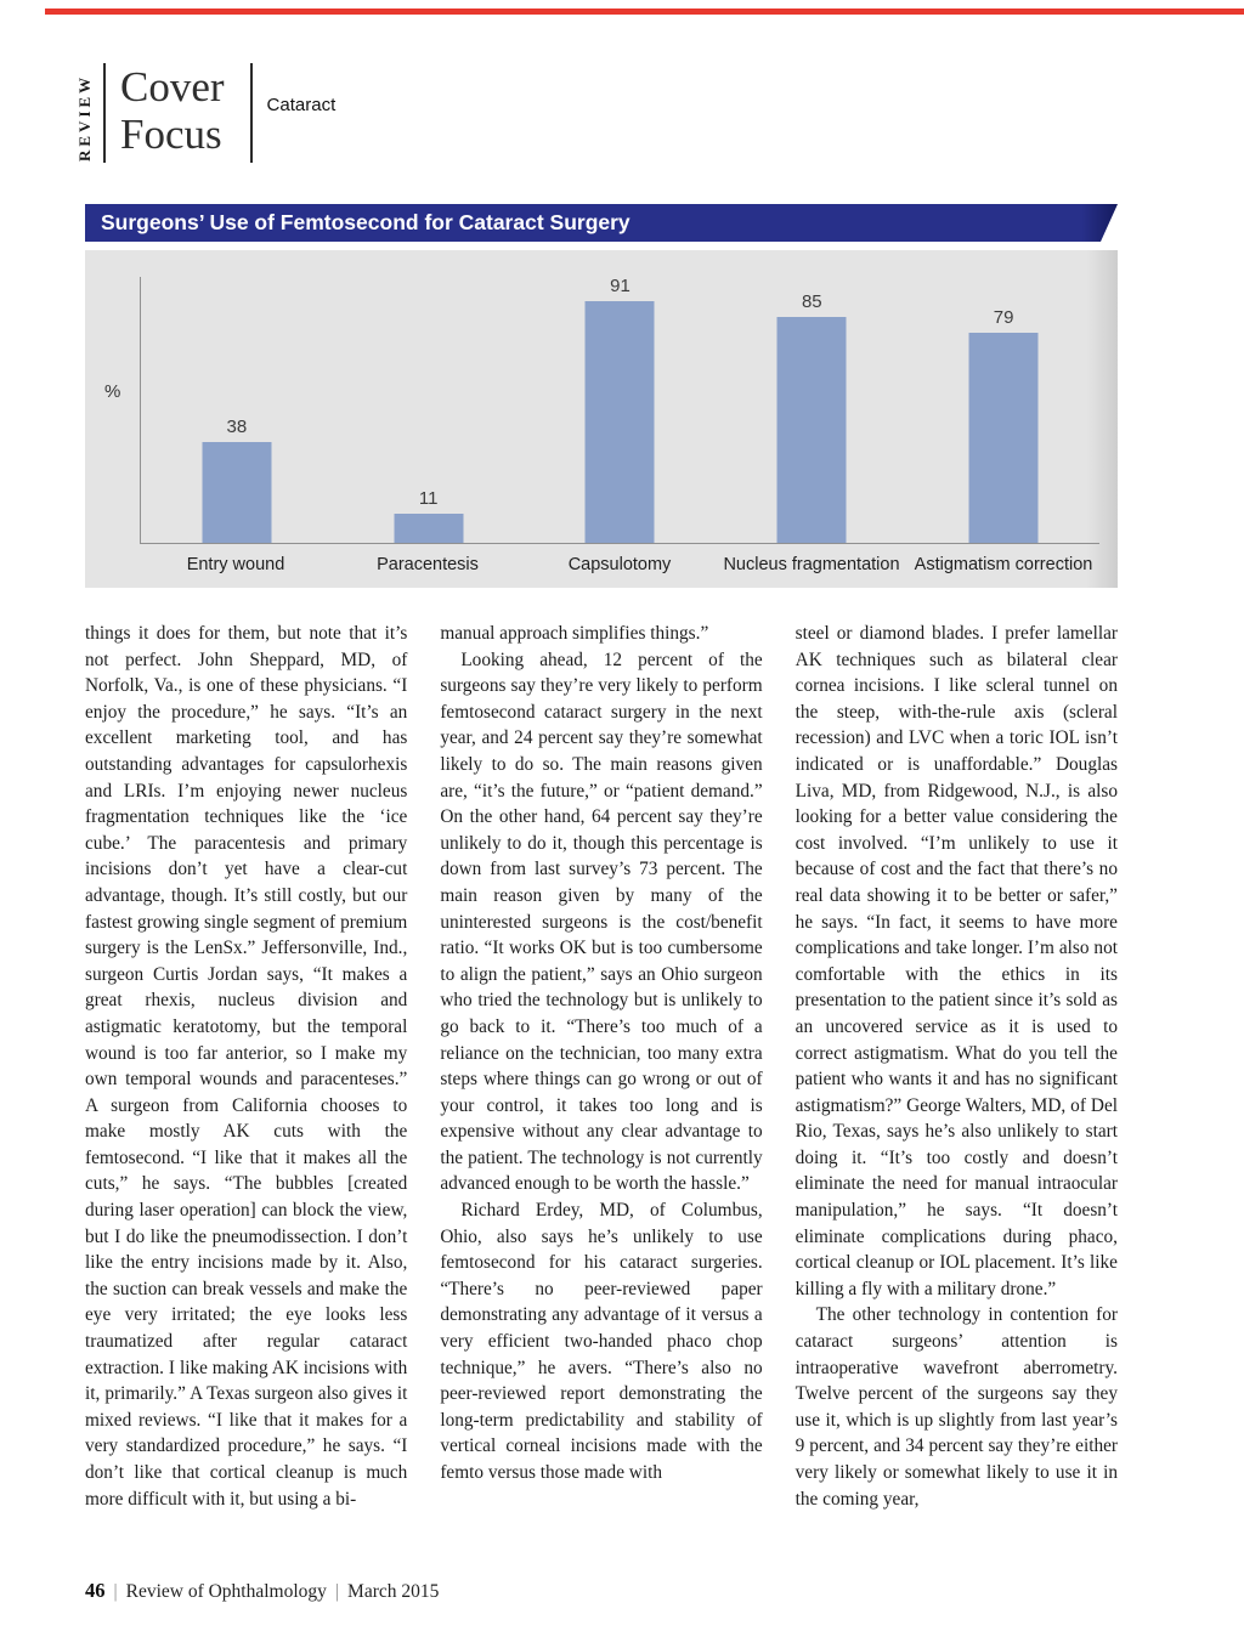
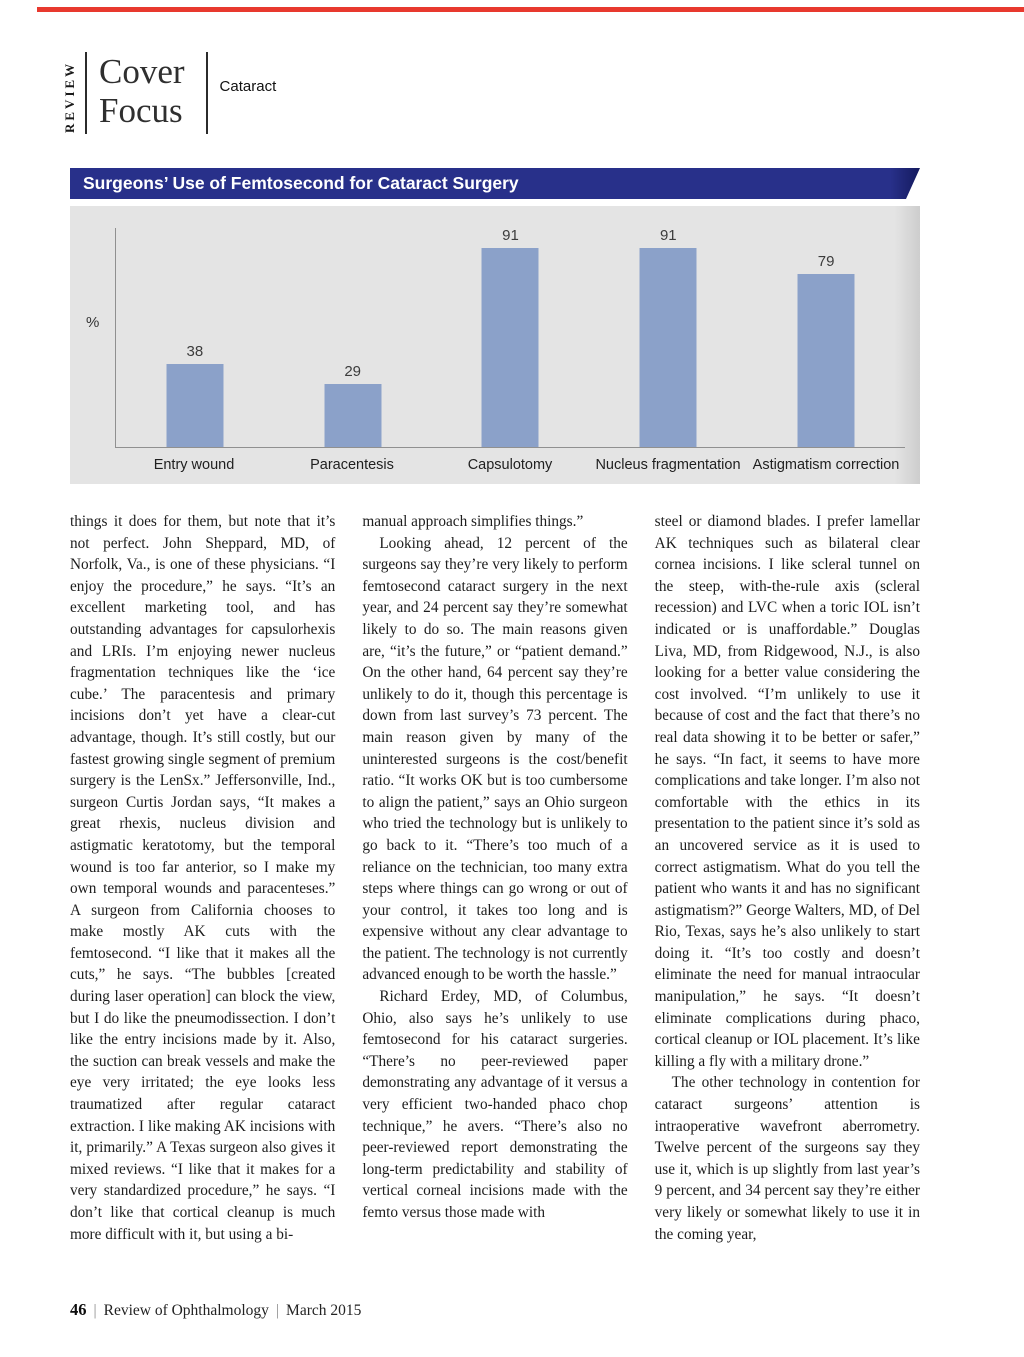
Paracentesis: 11 -> 29
Nucleus fragmentation: 85 -> 91
